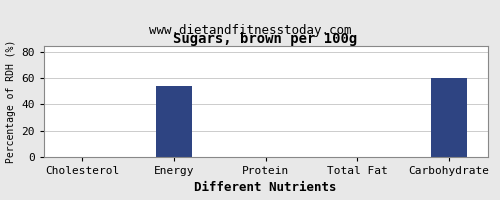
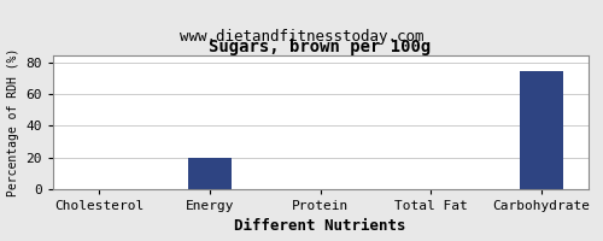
Energy: 54 -> 20
Carbohydrate: 60 -> 75
